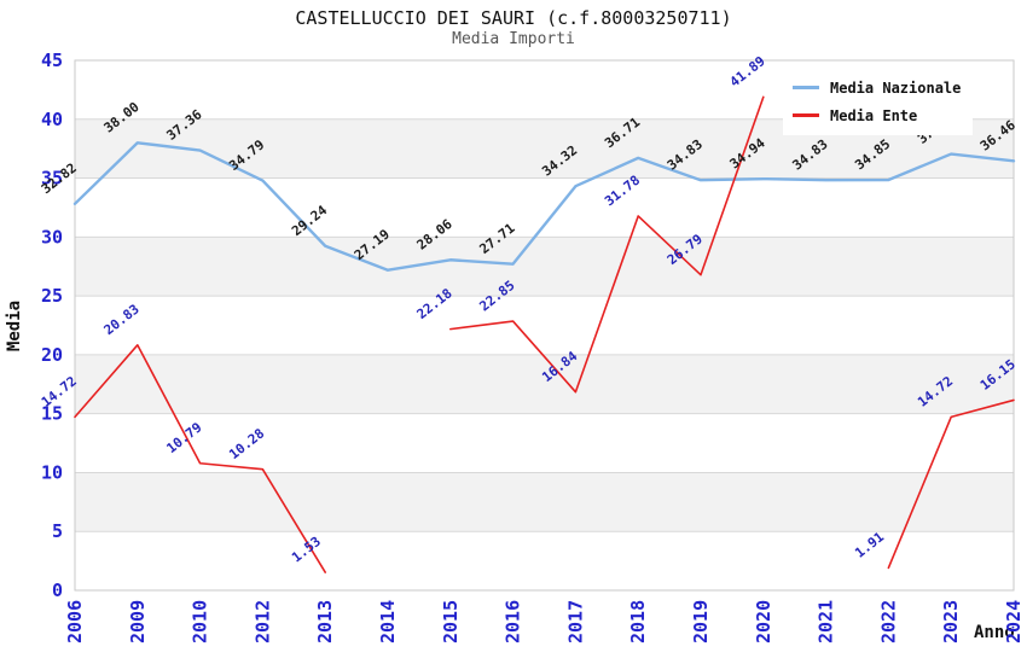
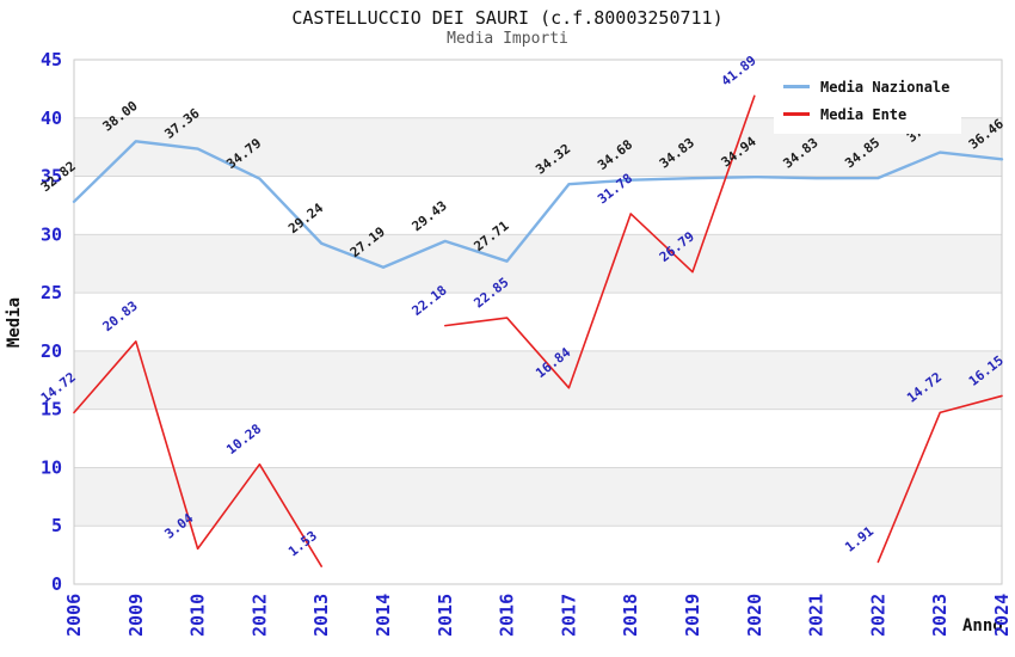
Media Ente/2010: 10.79 -> 3.04
Media Nazionale/2015: 28.06 -> 29.43
Media Nazionale/2018: 36.71 -> 34.68
